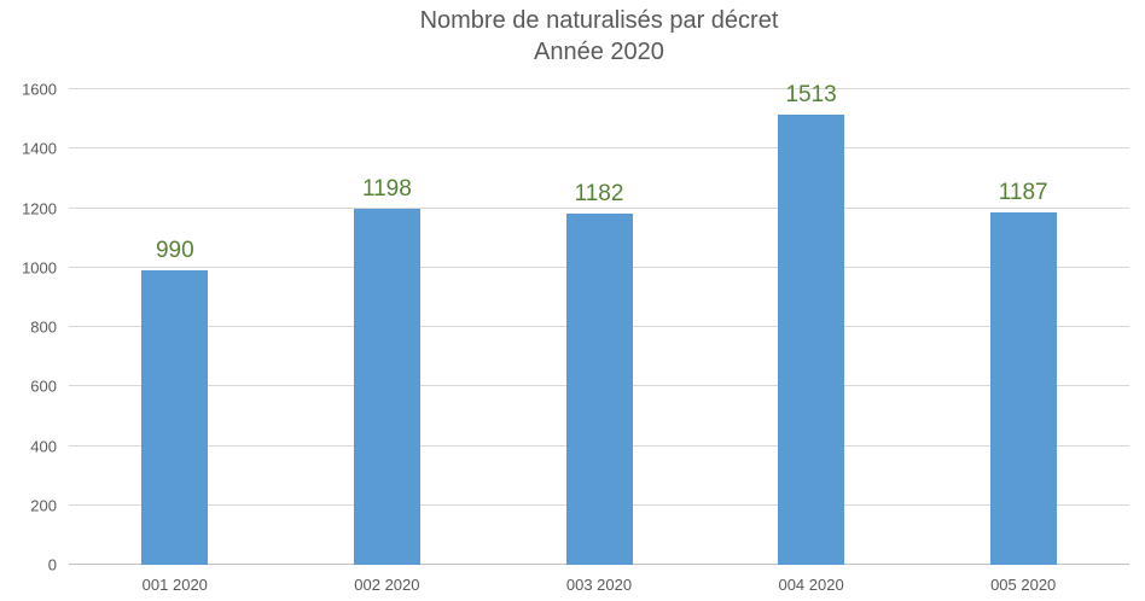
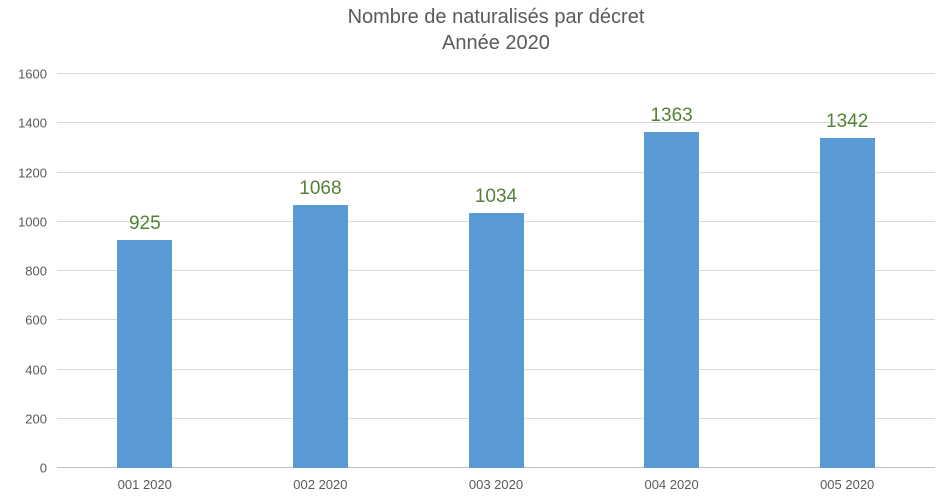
001 2020: 990 -> 925
002 2020: 1198 -> 1068
003 2020: 1182 -> 1034
004 2020: 1513 -> 1363
005 2020: 1187 -> 1342
